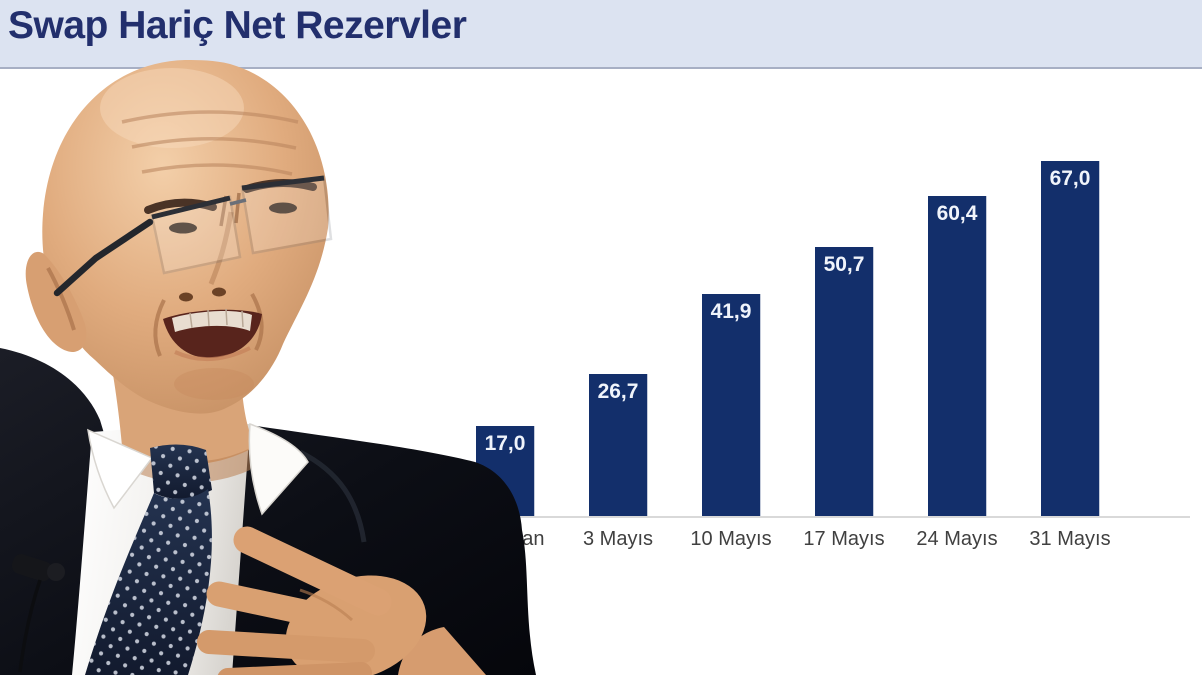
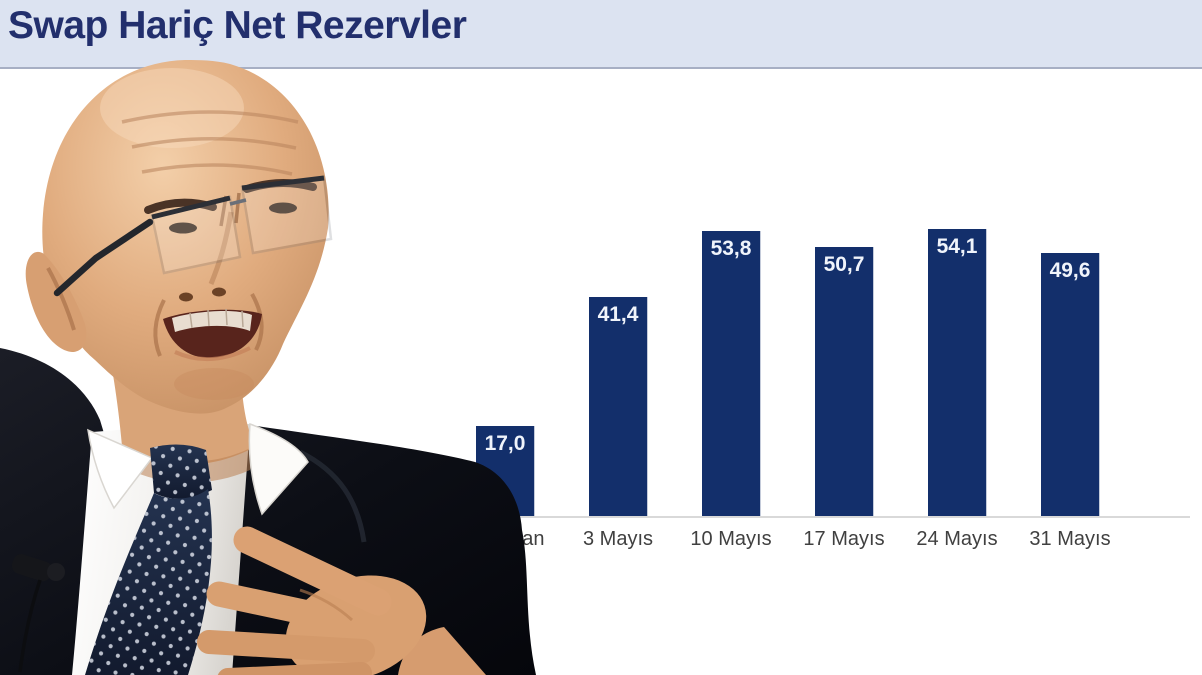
3 Mayıs: 26,7 -> 41,4
10 Mayıs: 41,9 -> 53,8
24 Mayıs: 60,4 -> 54,1
31 Mayıs: 67,0 -> 49,6
